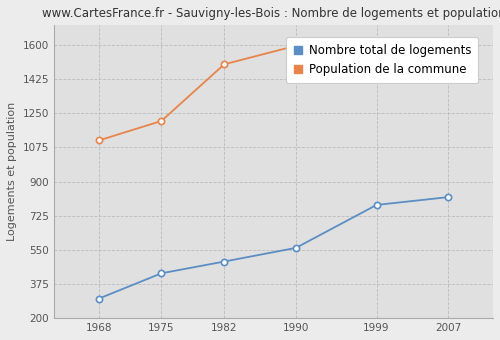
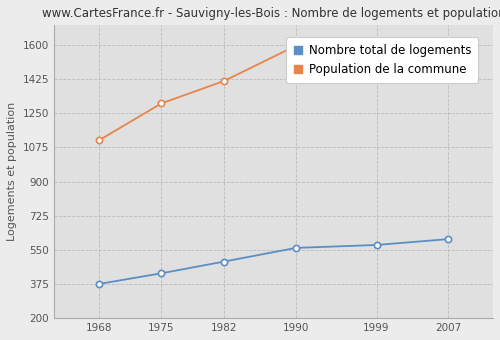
Nombre total de logements/1968: 300 -> 380
Population de la commune/1975: 1210 -> 1300
Population de la commune/1982: 1500 -> 1420
Nombre total de logements/1999: 780 -> 580
Nombre total de logements/2007: 820 -> 600
